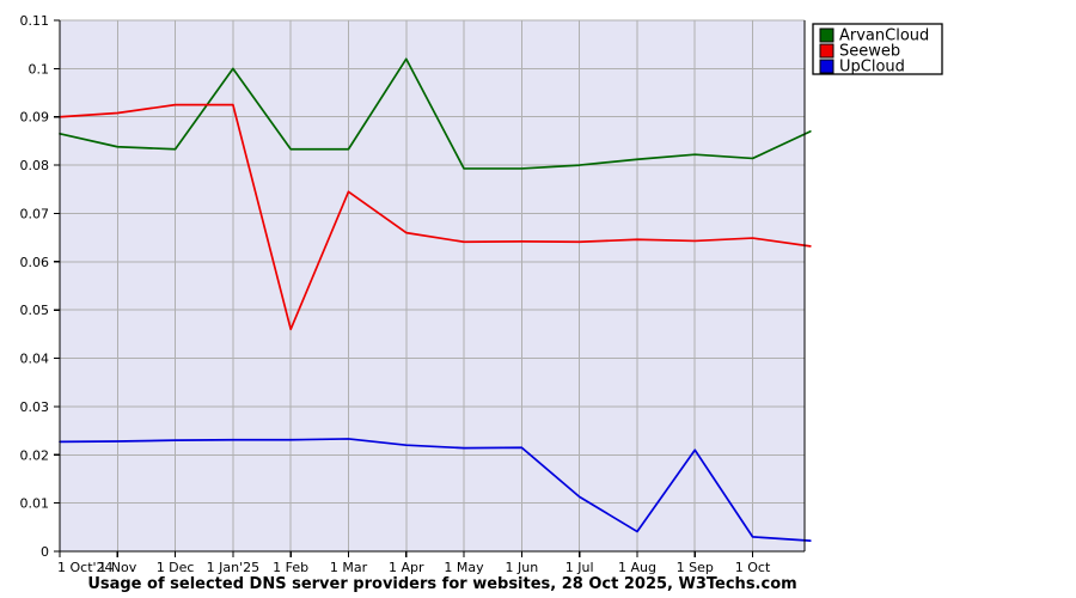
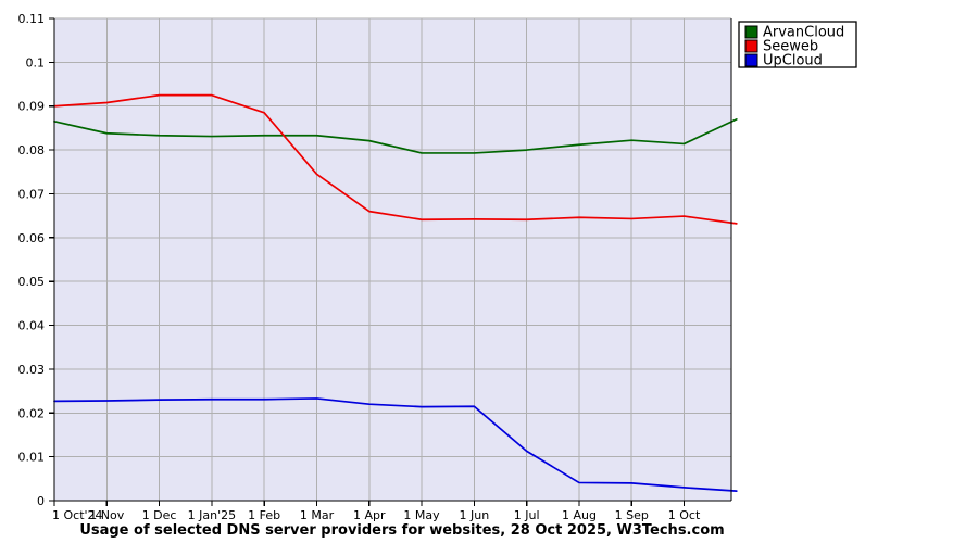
ArvanCloud/1 Jan'25: 0.100 -> 0.083
Seeweb/1 Feb: 0.046 -> 0.088
ArvanCloud/1 Apr: 0.102 -> 0.082
UpCloud/1 Sep: 0.021 -> 0.004
